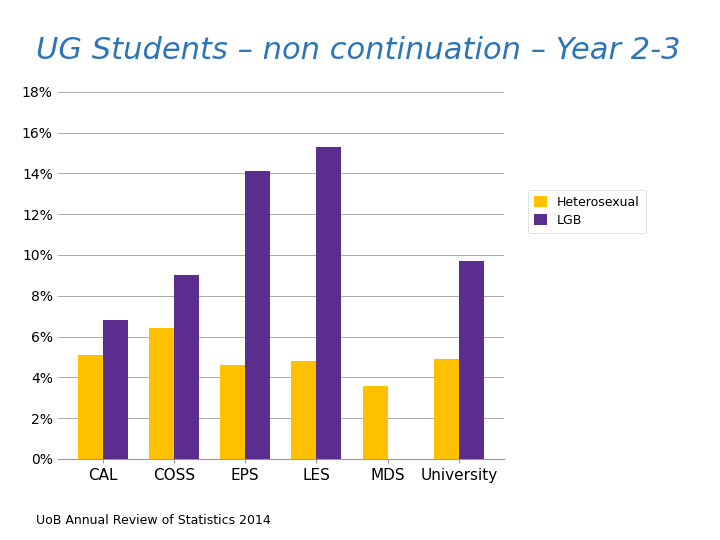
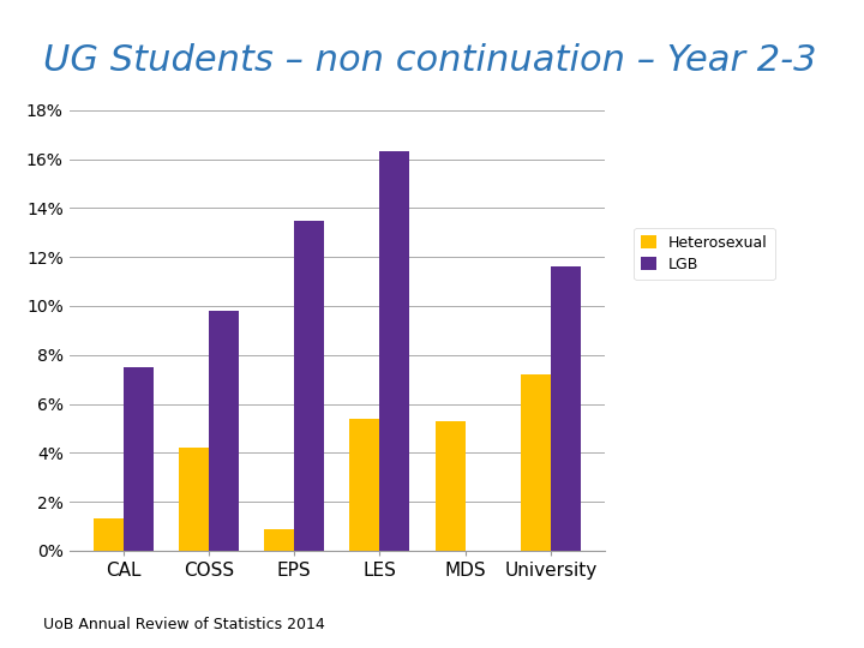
Heterosexual/CAL: 5.1% -> 1.3%
LGB/CAL: 6.8% -> 7.5%
Heterosexual/COSS: 6.4% -> 4.2%
LGB/COSS: 9.0% -> 9.8%
Heterosexual/EPS: 4.6% -> 0.9%
LGB/EPS: 14.1% -> 13.5%
Heterosexual/LES: 4.8% -> 5.4%
LGB/LES: 15.3% -> 16.3%
Heterosexual/MDS: 3.6% -> 5.3%
Heterosexual/University: 4.9% -> 7.2%
LGB/University: 9.7% -> 11.6%
